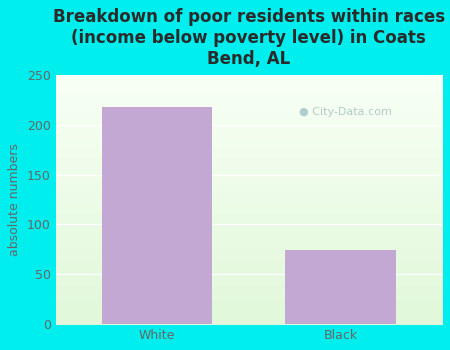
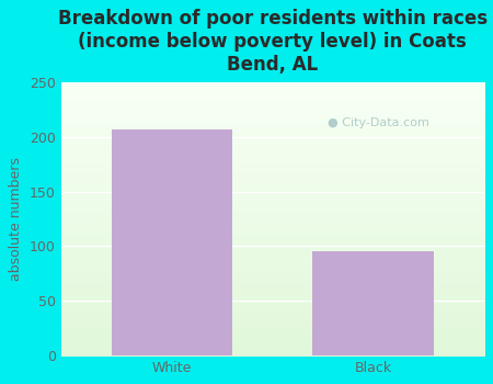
White: 218 -> 207
Black: 74 -> 95
